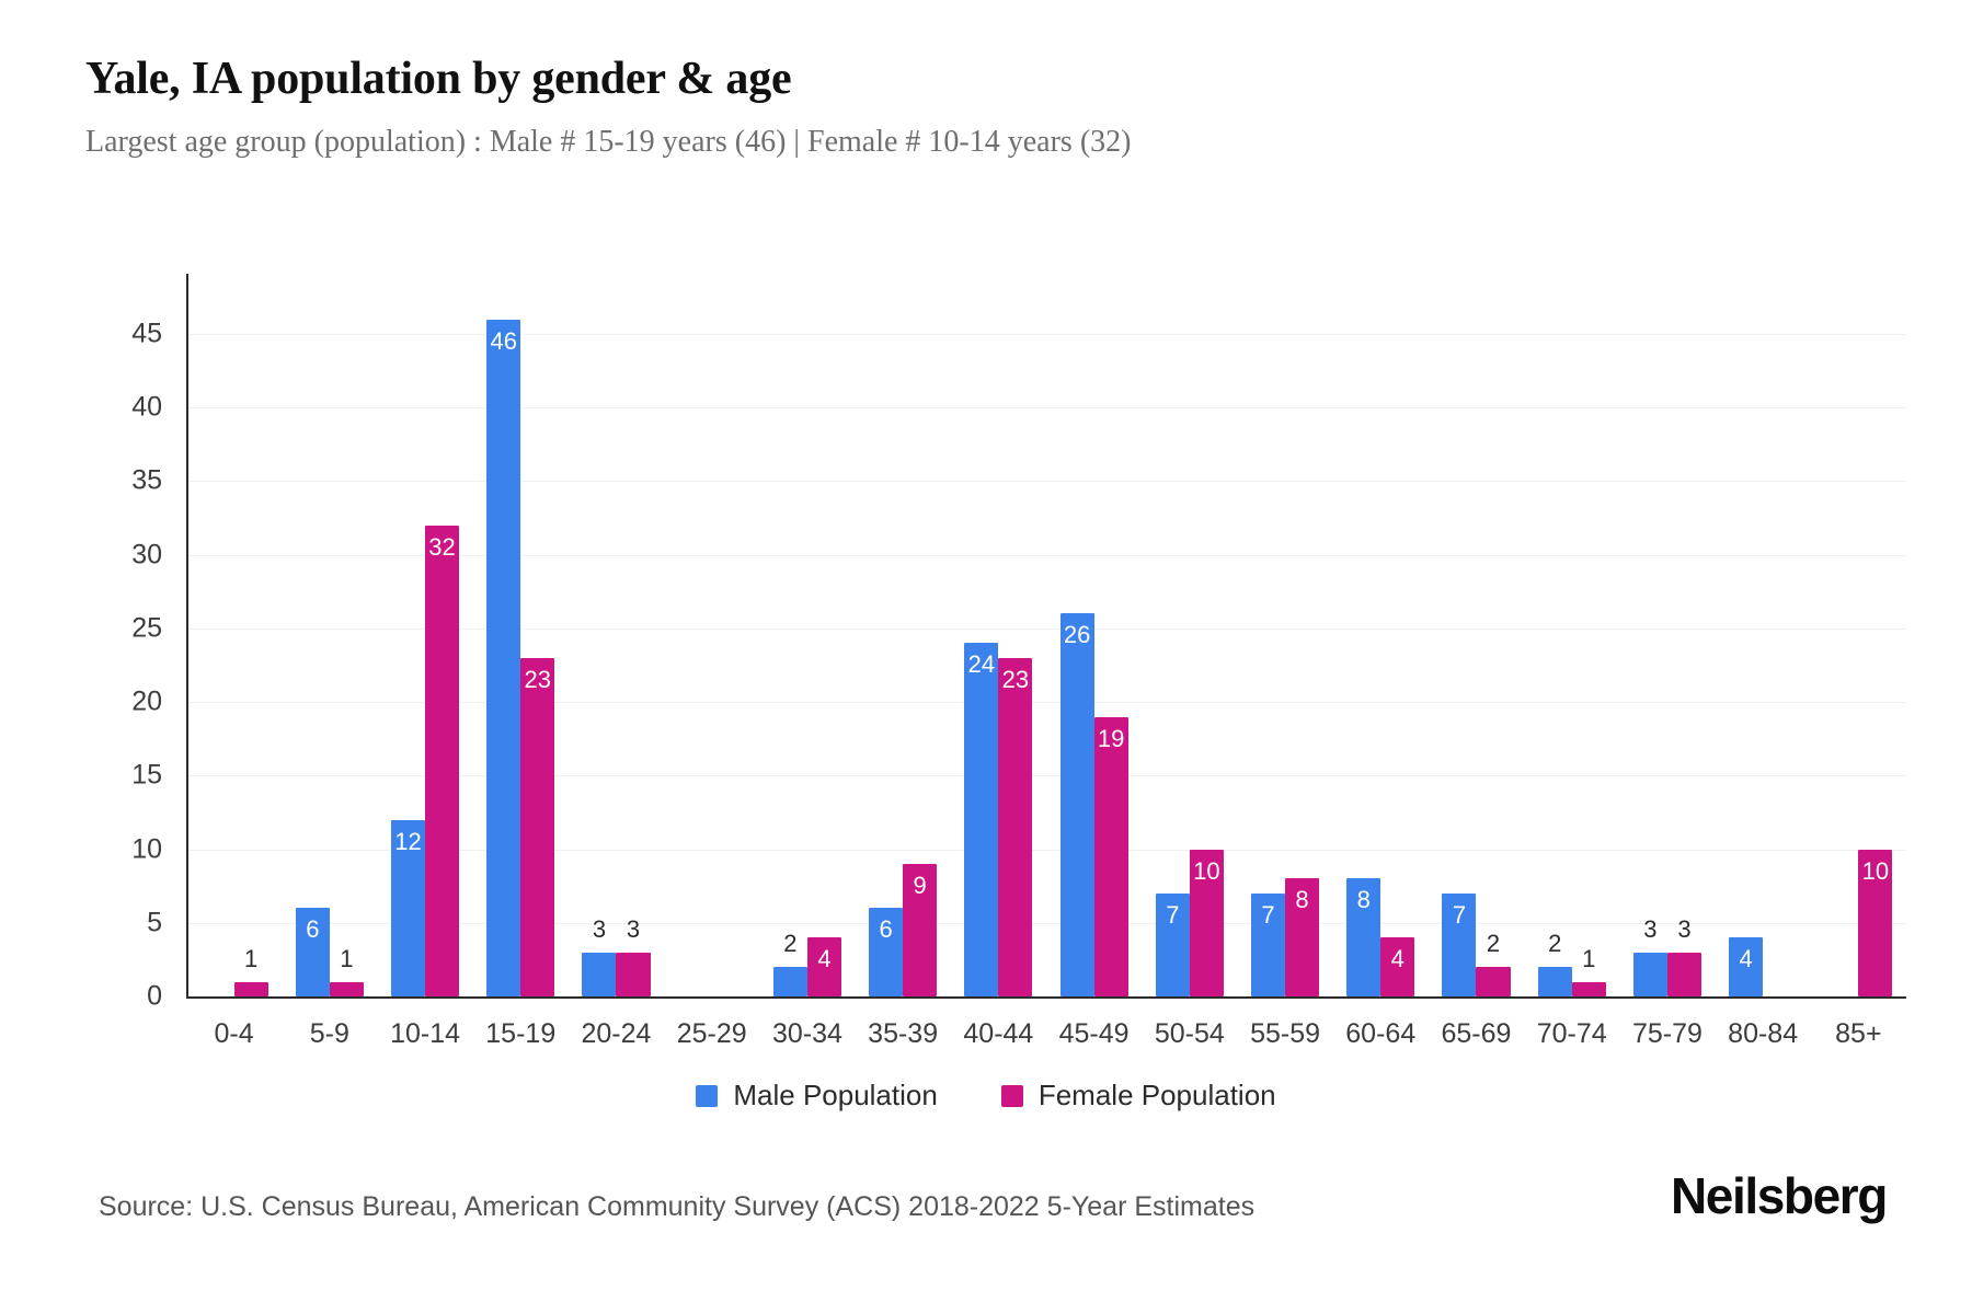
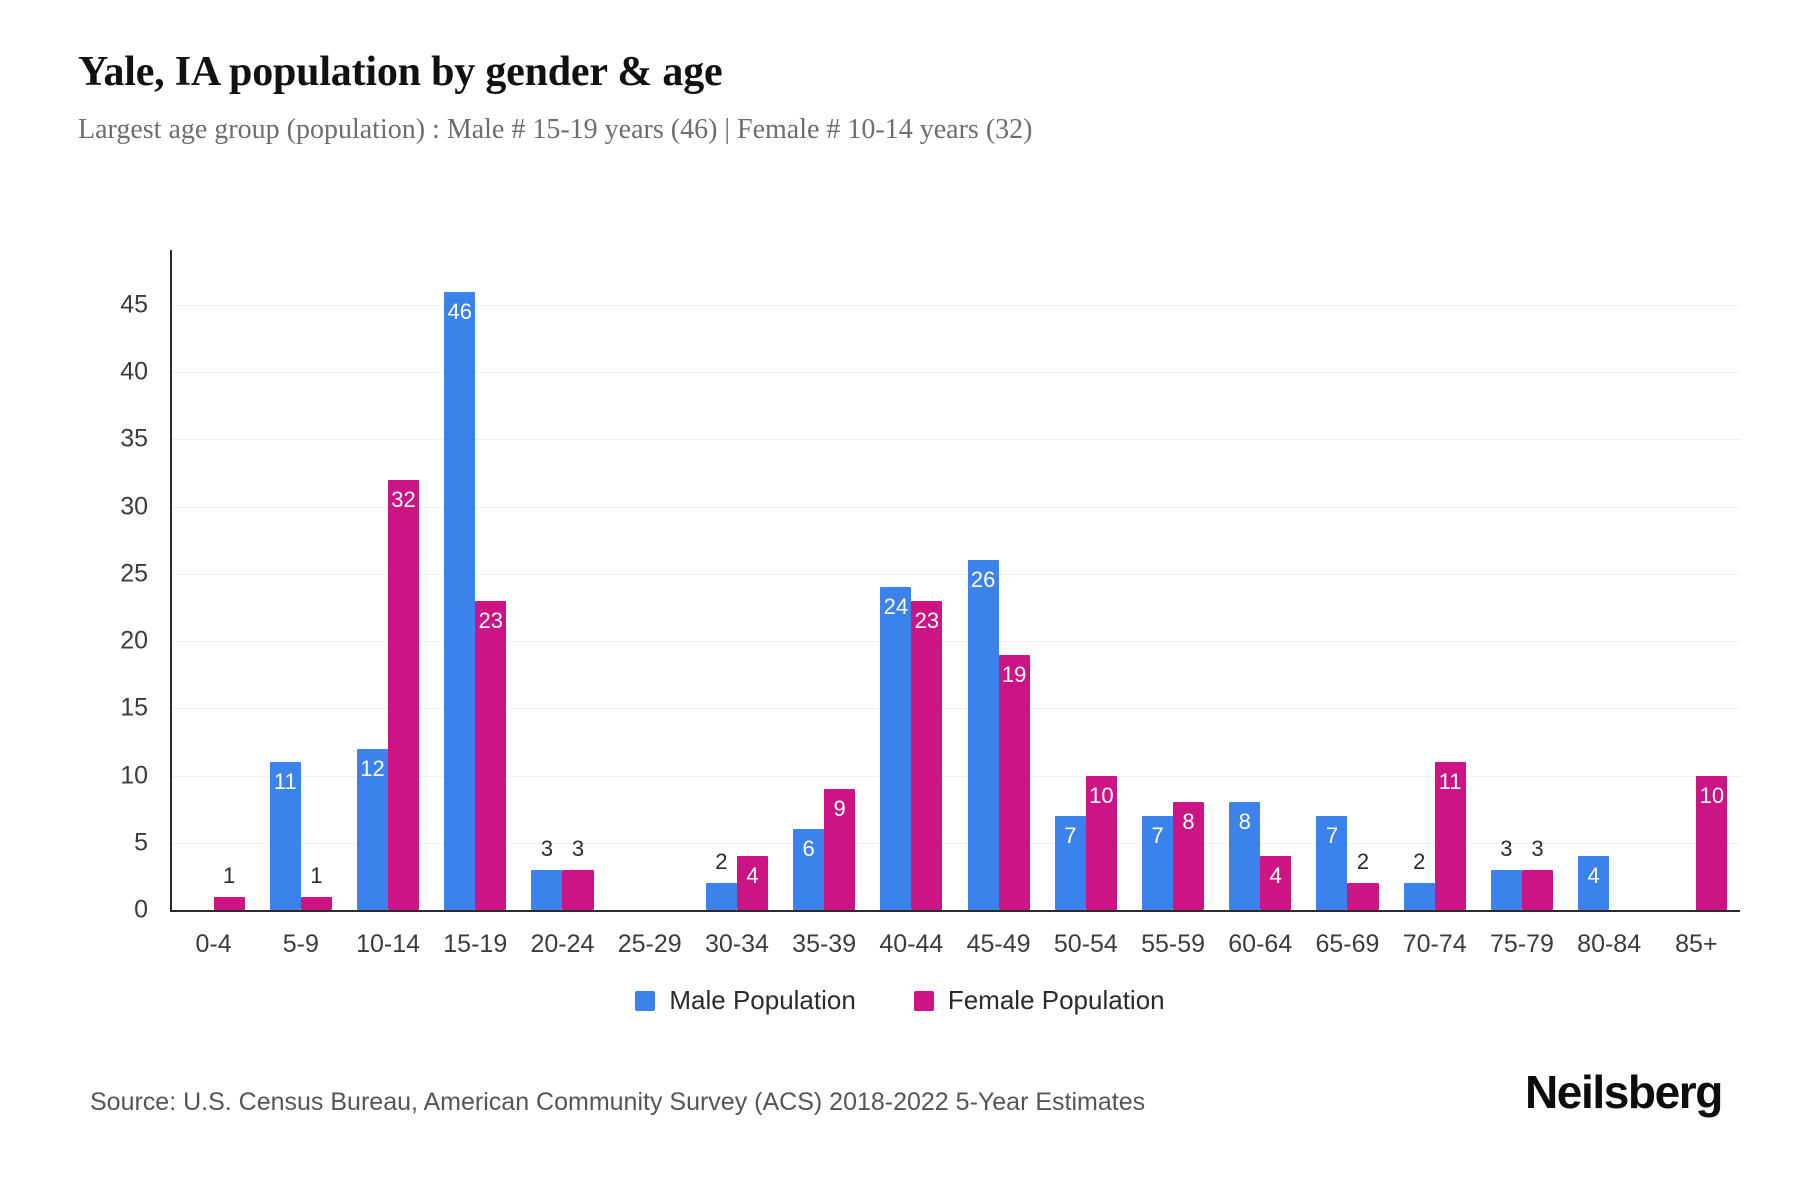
Male Population/5-9: 6 -> 11
Female Population/70-74: 1 -> 11
